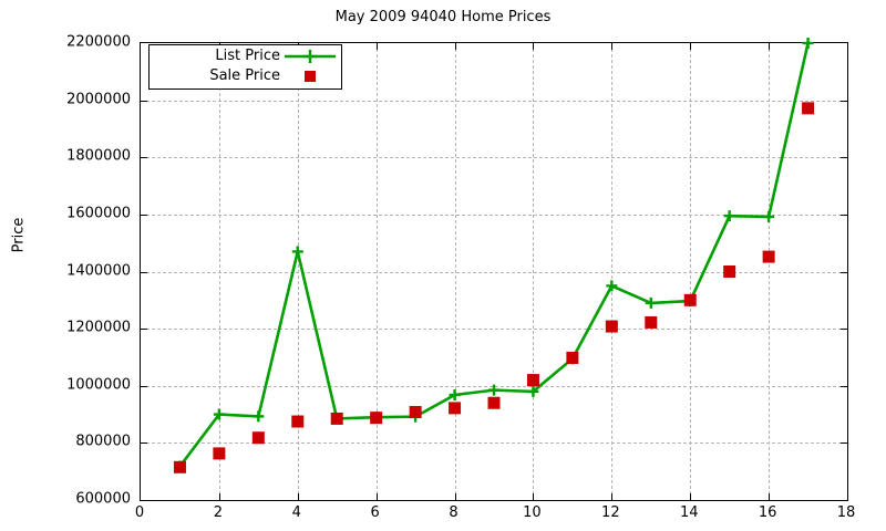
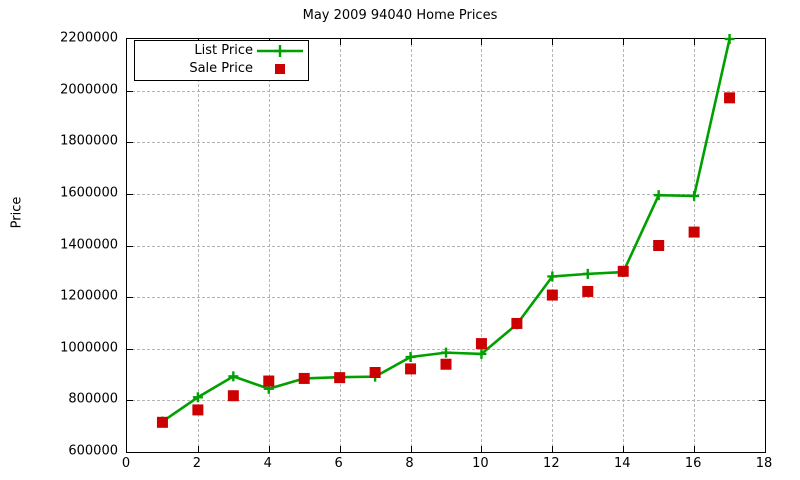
List Price/2: 900000 -> 810000
List Price/4: 1470000 -> 840000
List Price/12: 1350000 -> 1280000
